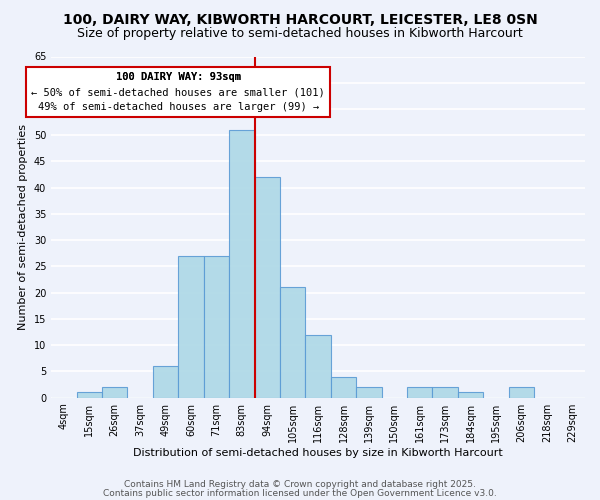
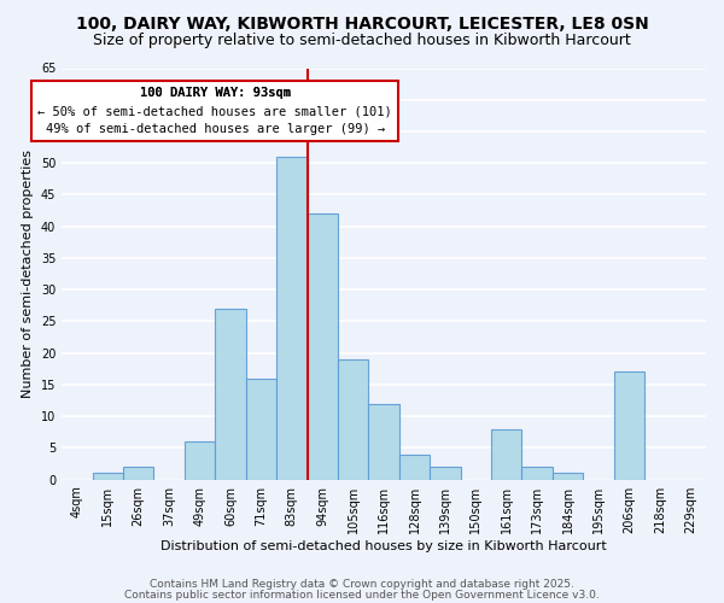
71sqm: 27 -> 16
105sqm: 21 -> 19
161sqm: 2 -> 8
206sqm: 2 -> 17
